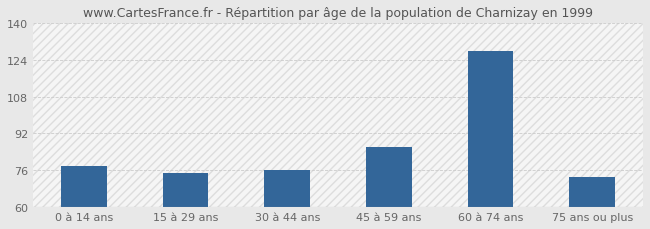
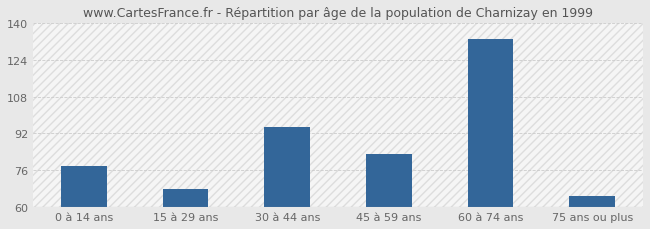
15 à 29 ans: 75 -> 68
30 à 44 ans: 76 -> 95
45 à 59 ans: 86 -> 83
60 à 74 ans: 128 -> 133
75 ans ou plus: 73 -> 65
